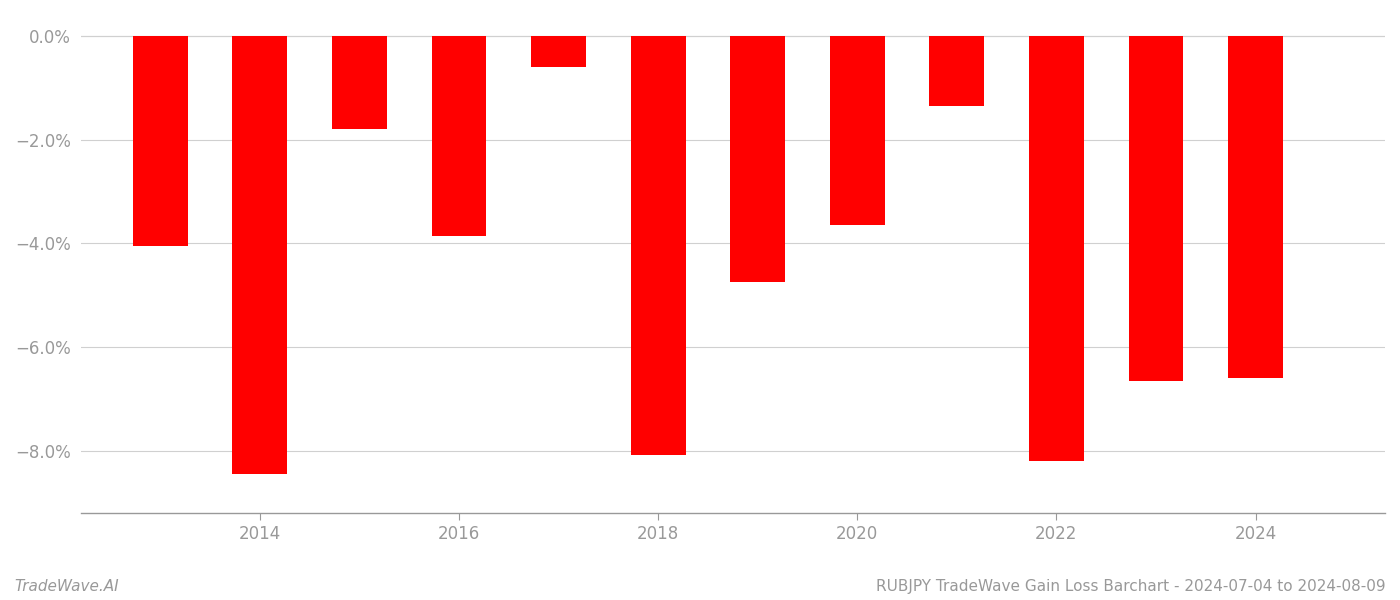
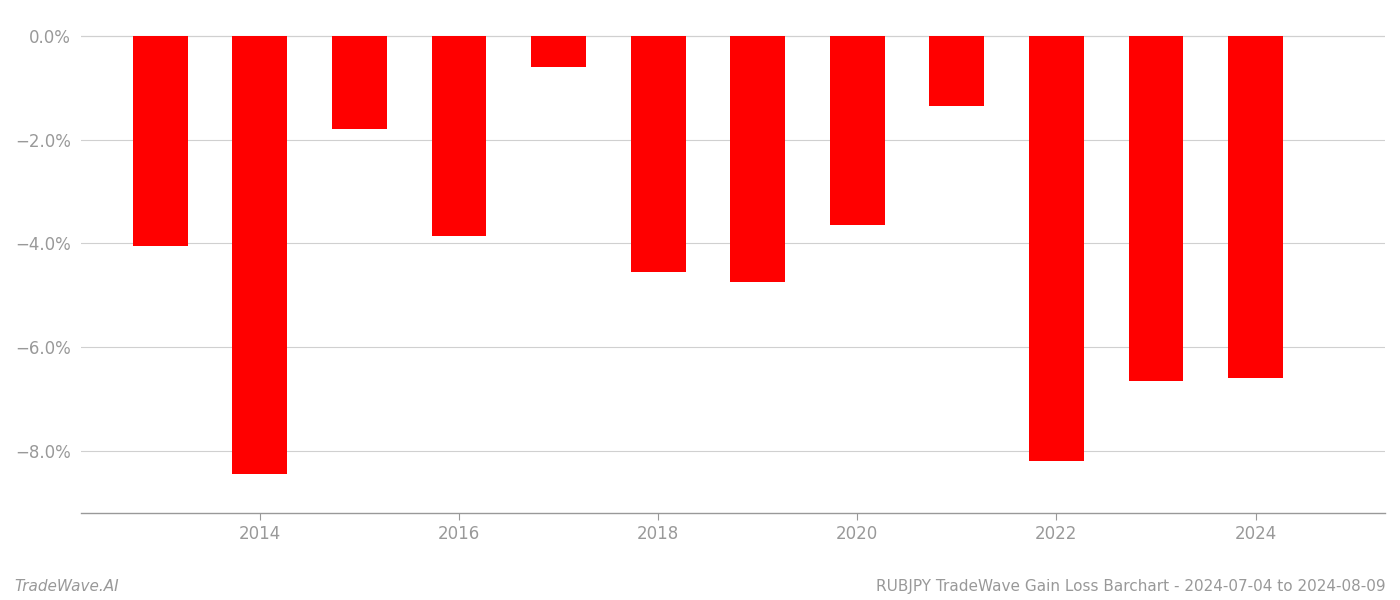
2018: -8.08% -> -4.55%
